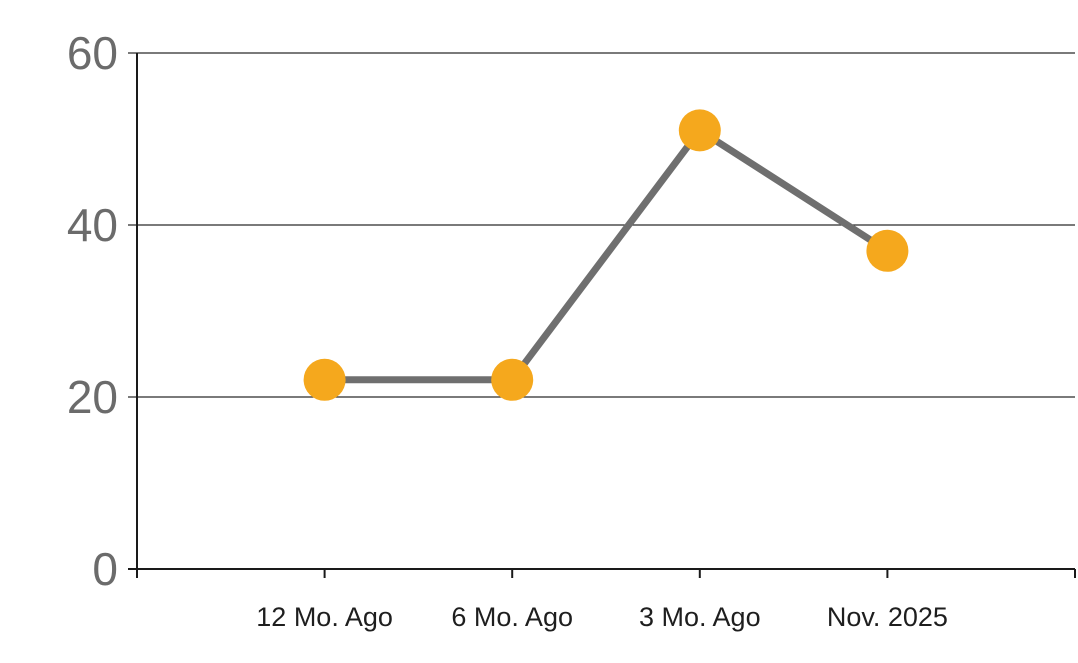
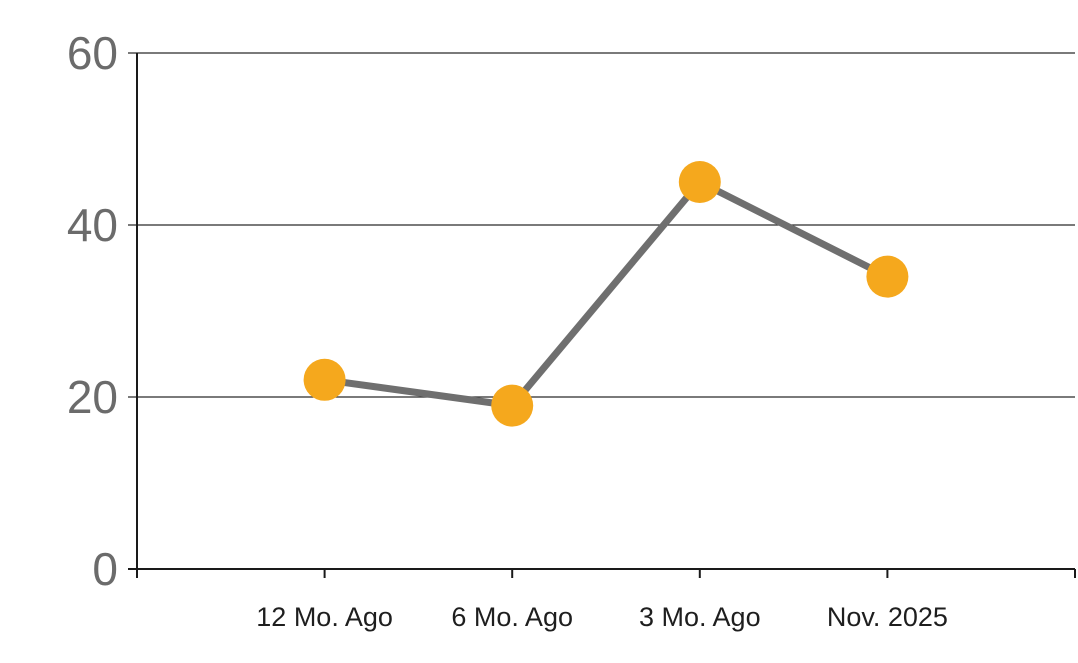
6 Mo. Ago: 22 -> 19
3 Mo. Ago: 51 -> 45
Nov. 2025: 37 -> 34
